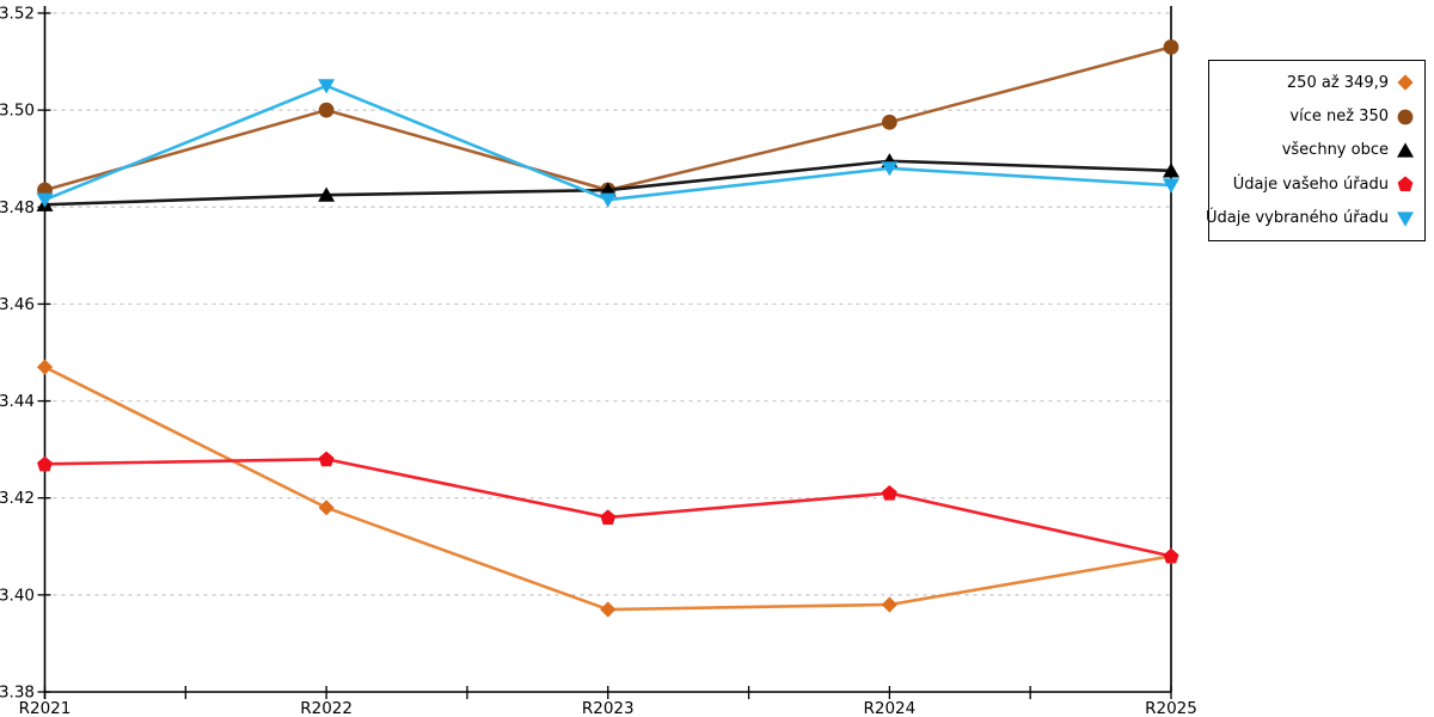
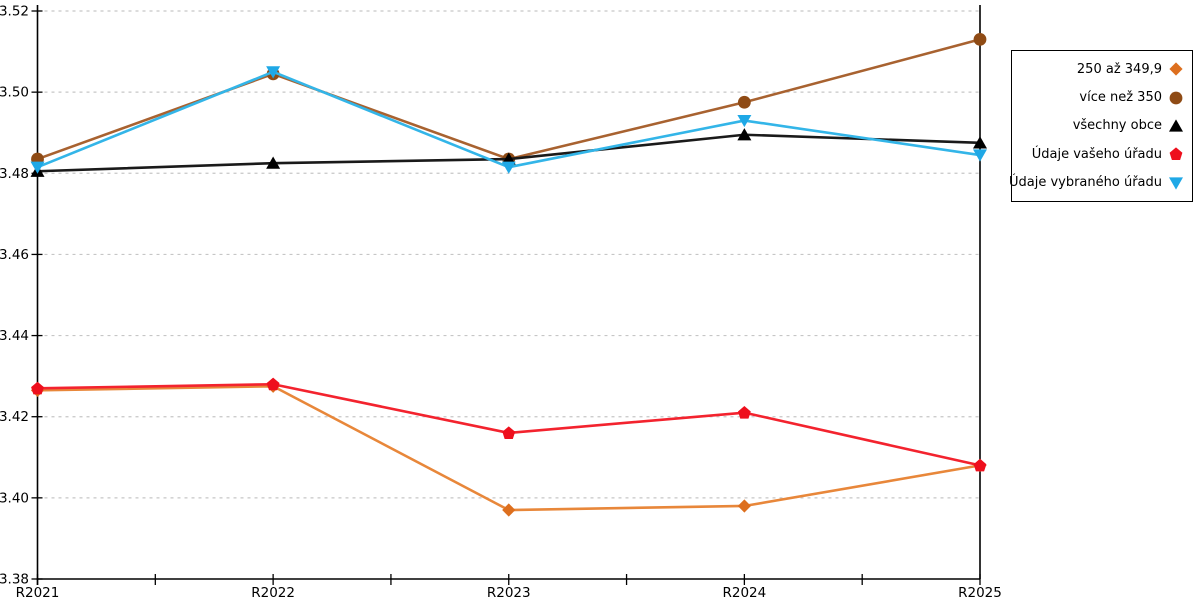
250 až 349,9/R2021: 3.447 -> 3.426
250 až 349,9/R2022: 3.418 -> 3.428
více než 350/R2022: 3.500 -> 3.505
Údaje vybraného úřadu/R2024: 3.488 -> 3.493
